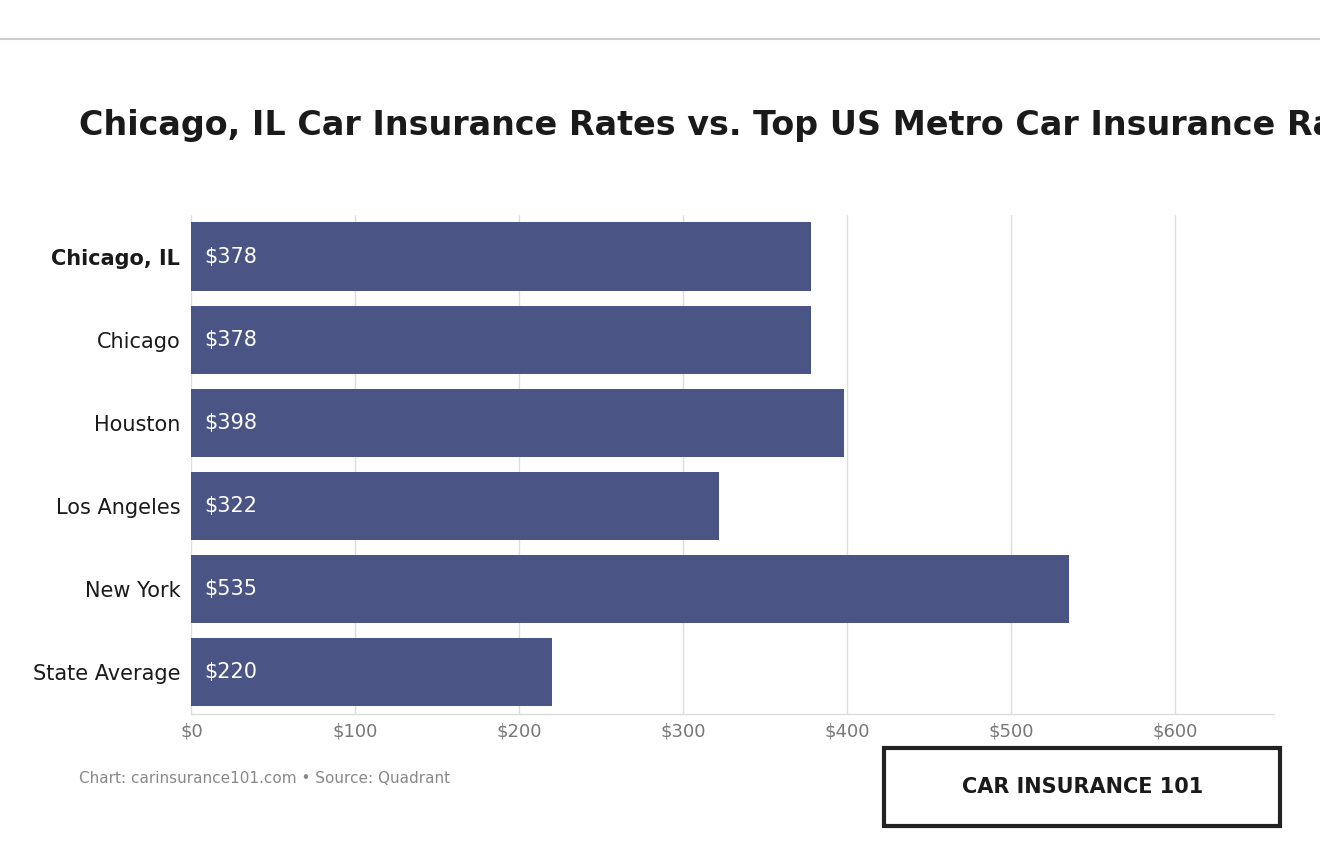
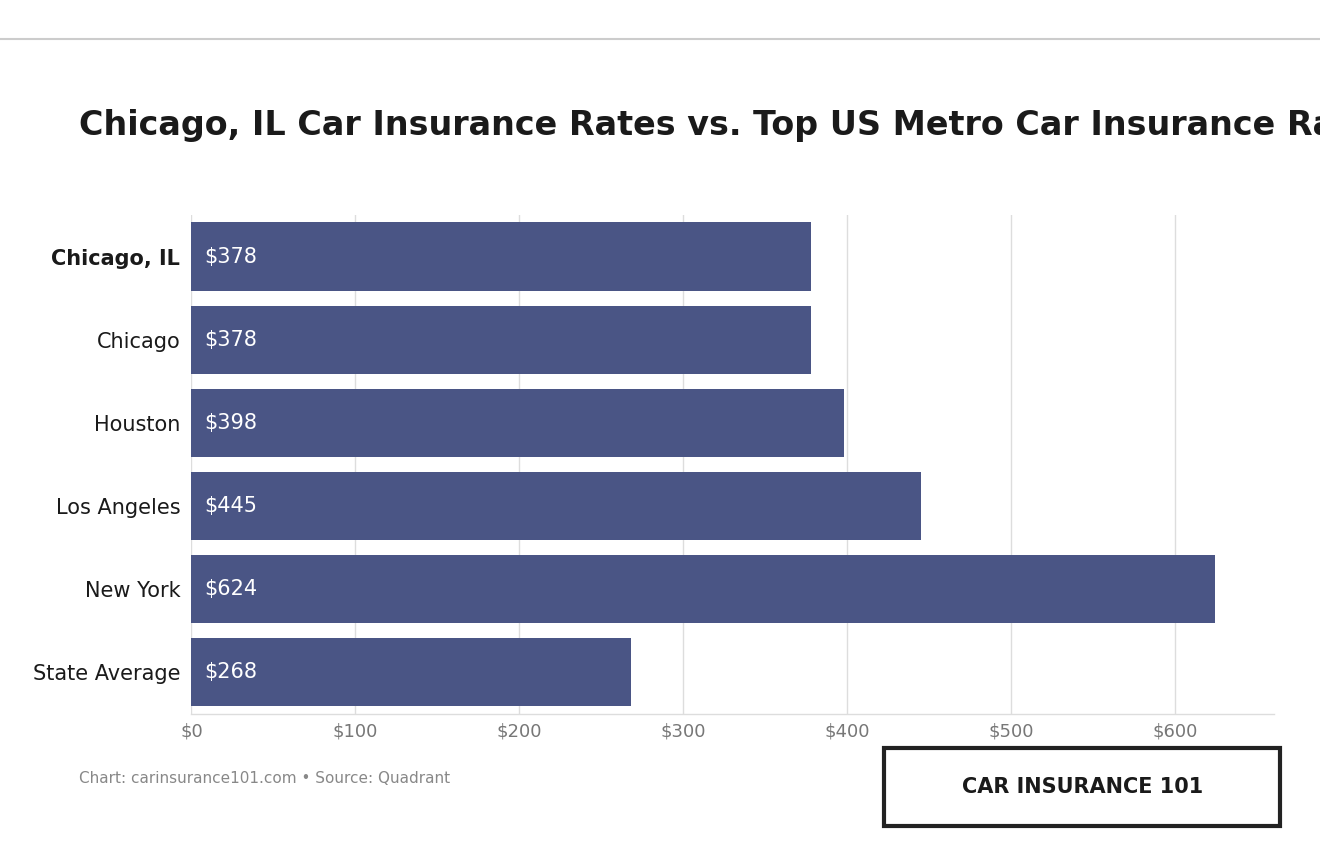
Los Angeles: $322 -> $445
New York: $535 -> $624
State Average: $220 -> $268
